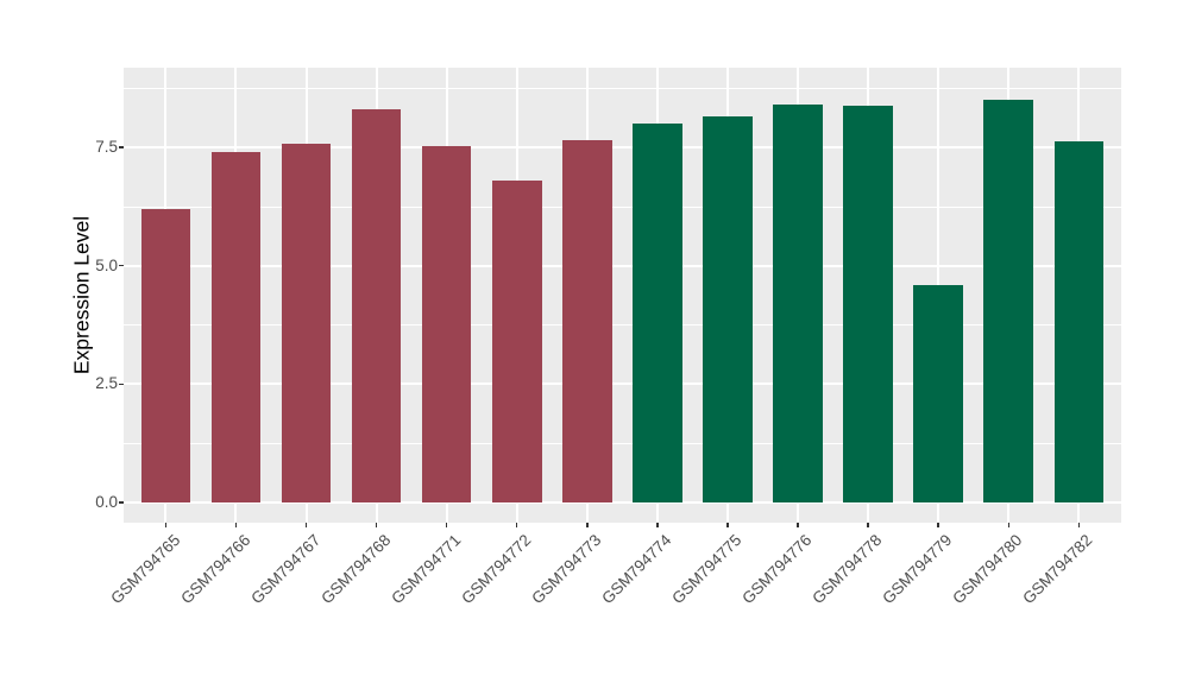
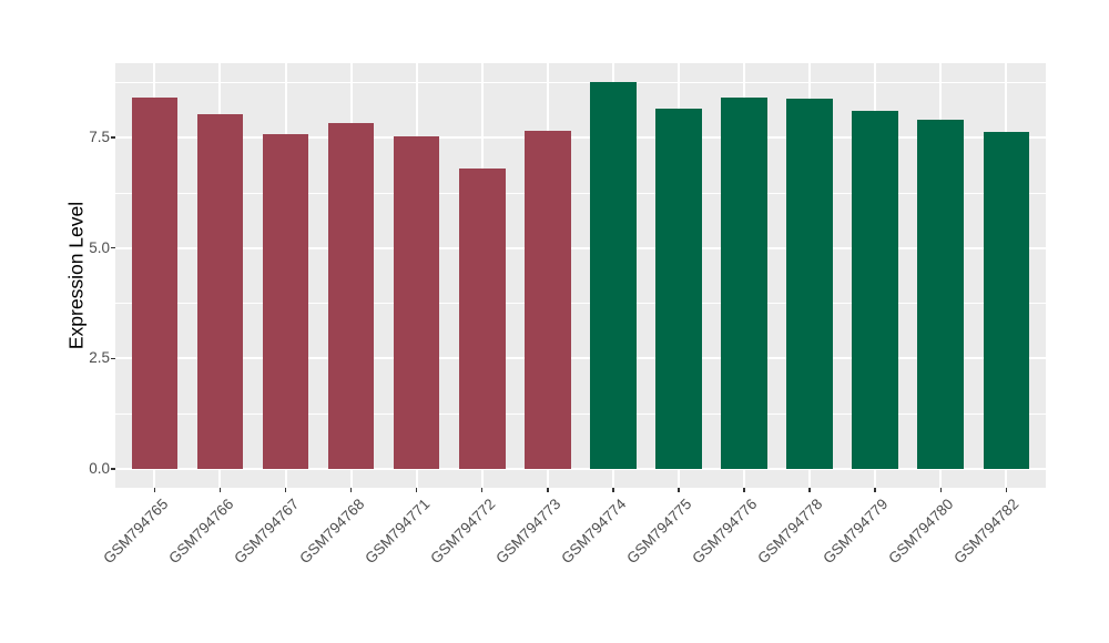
GSM794765: 6.2 -> 8.4
GSM794766: 7.4 -> 8.0
GSM794768: 8.3 -> 7.8
GSM794774: 8.0 -> 8.8
GSM794779: 4.6 -> 8.1
GSM794780: 8.5 -> 7.9
